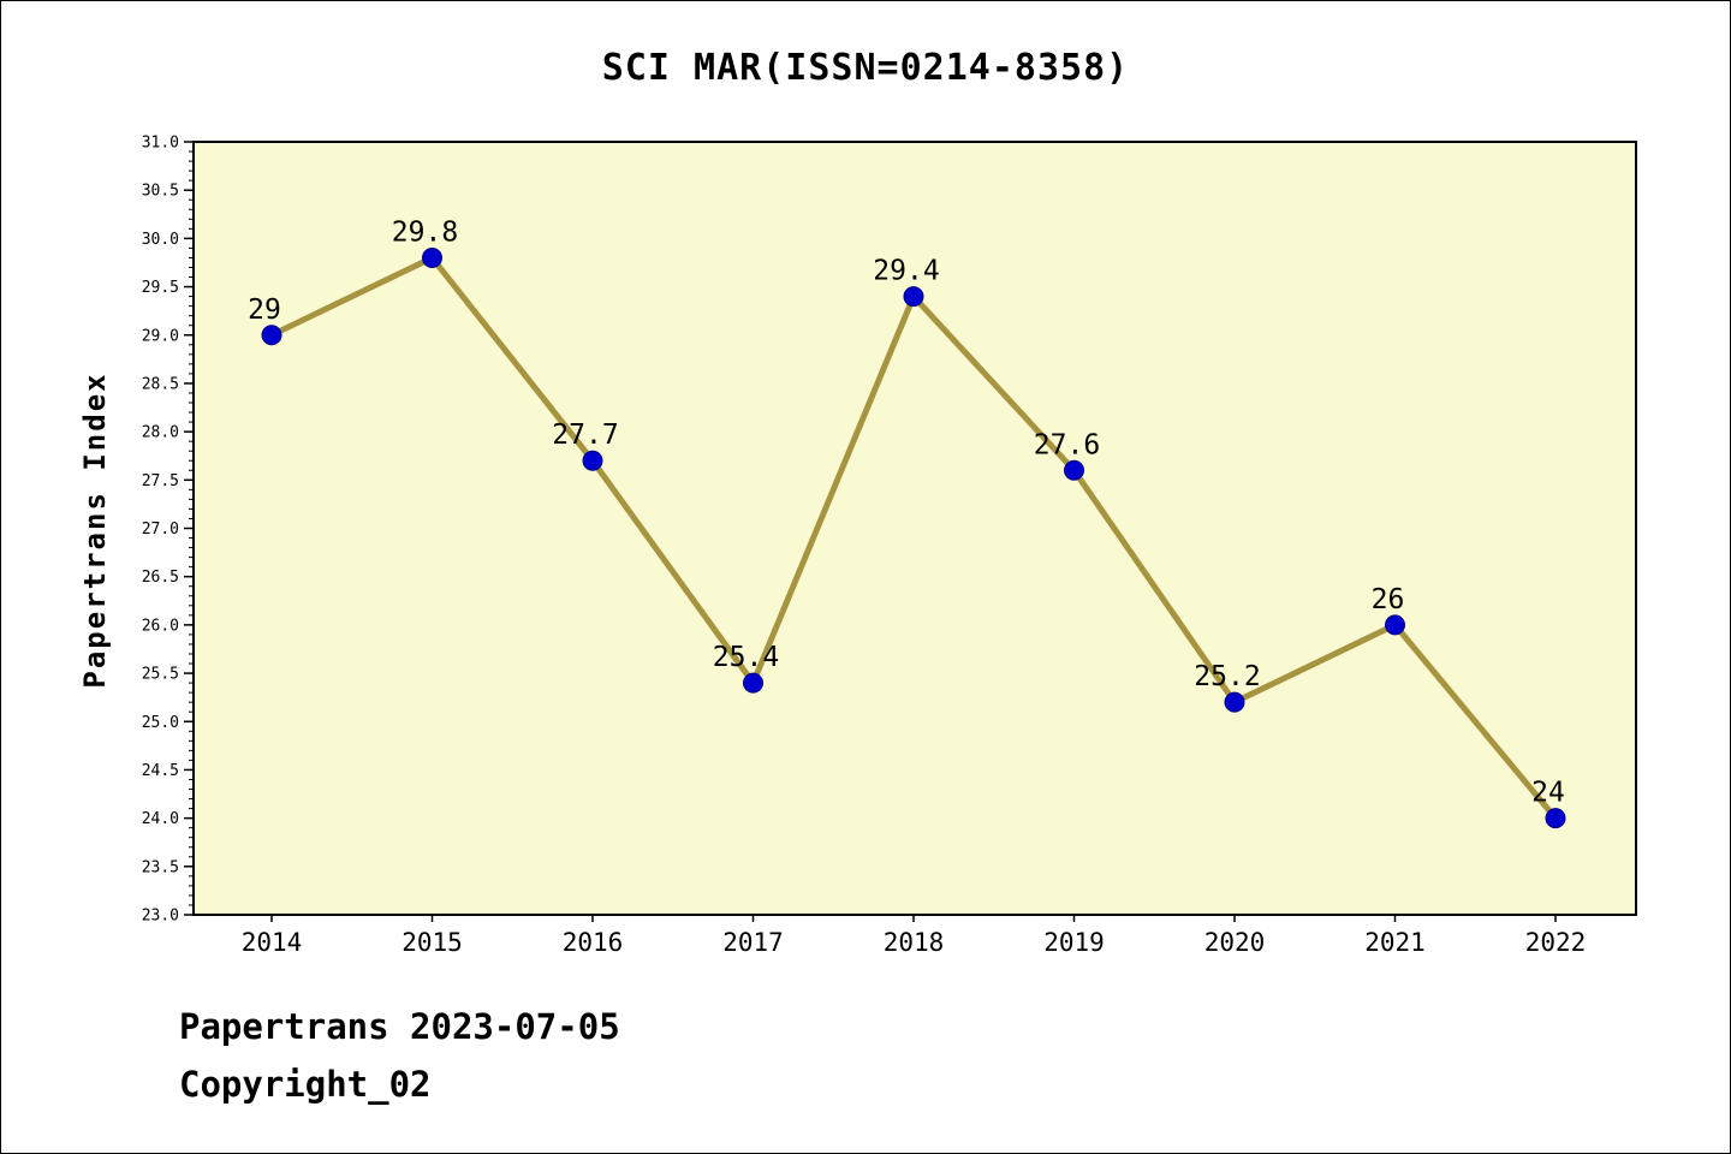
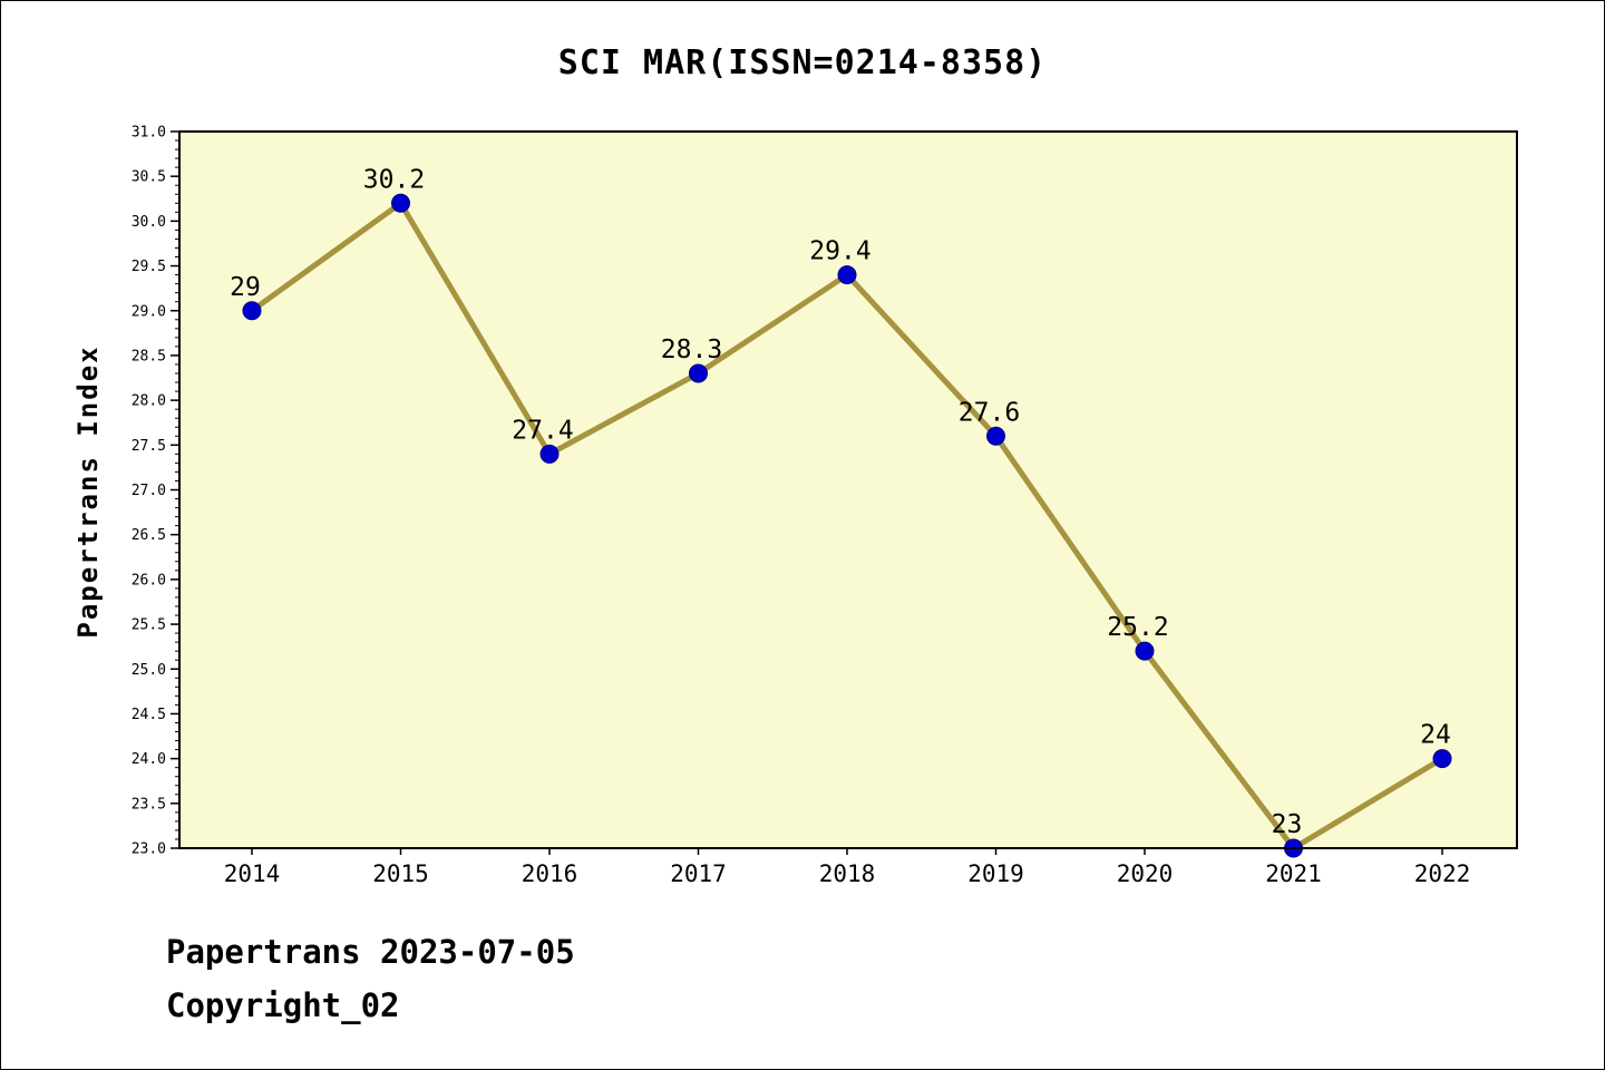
2015: 29.8 -> 30.2
2016: 27.7 -> 27.4
2017: 25.4 -> 28.3
2021: 26 -> 23
